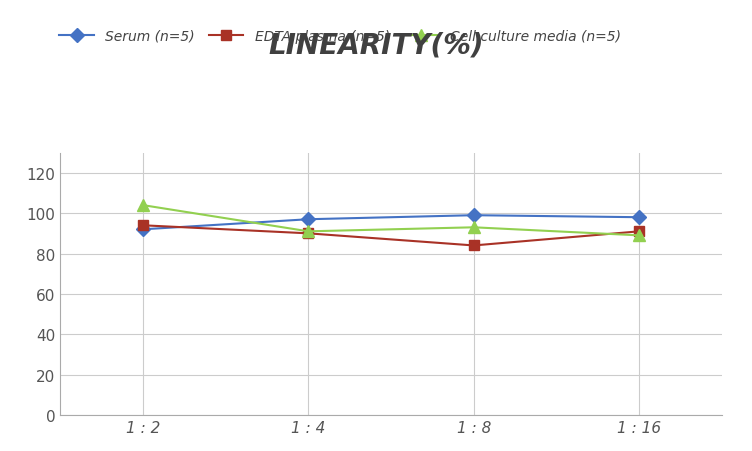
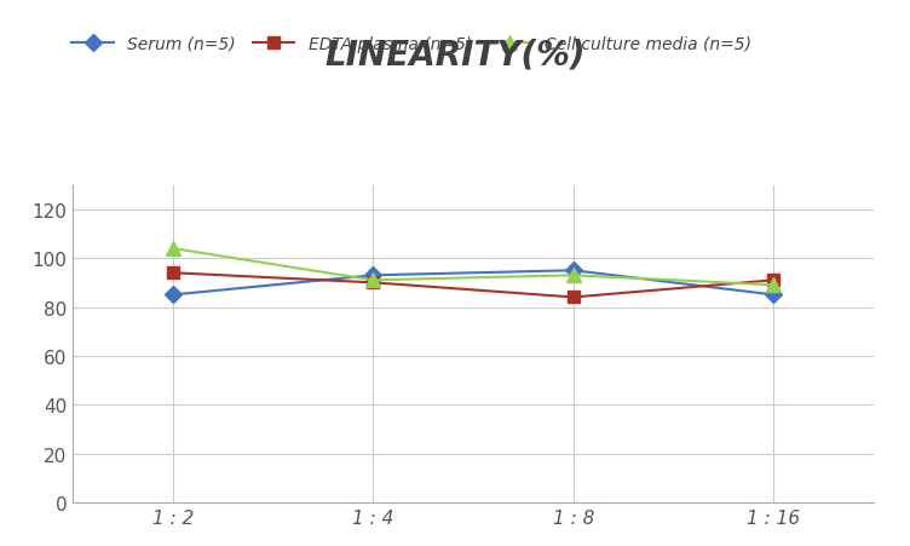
Serum (n=5)/1 : 2: 92 -> 85
Serum (n=5)/1 : 4: 97 -> 93
Serum (n=5)/1 : 8: 99 -> 95
Serum (n=5)/1 : 16: 98 -> 85
